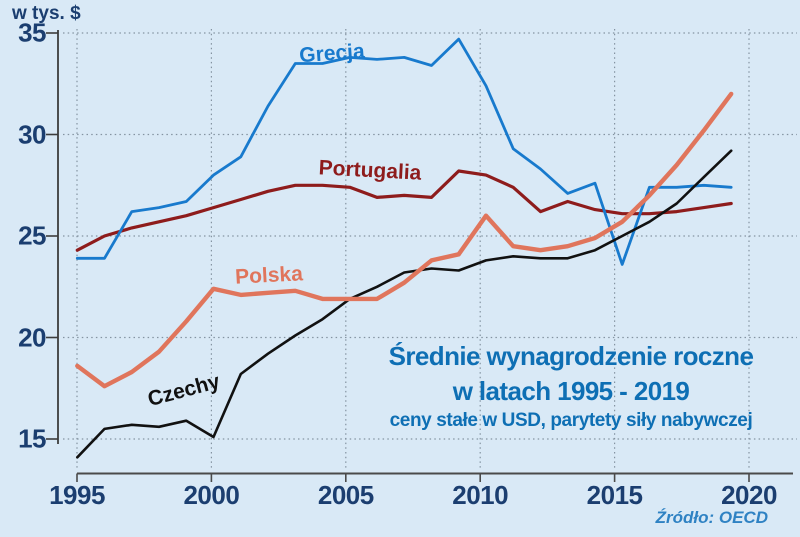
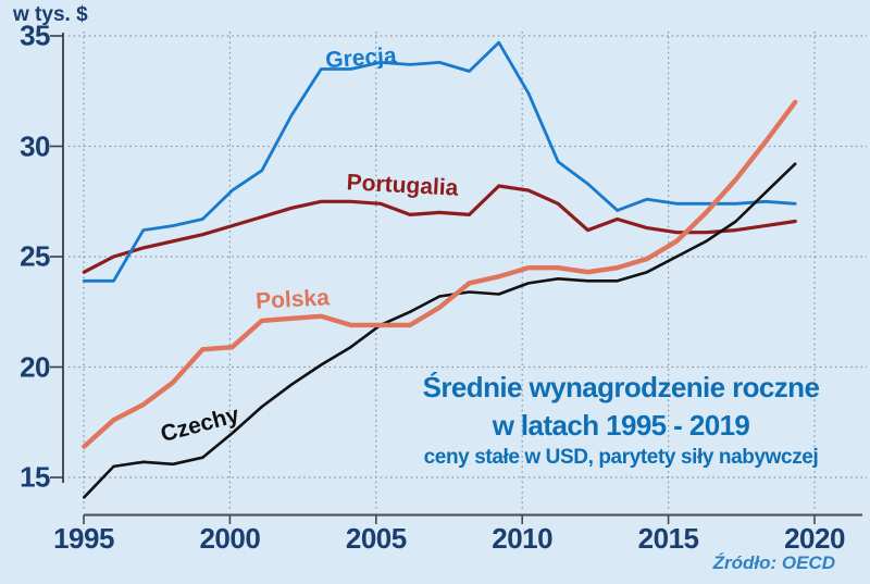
Polska/1995: 18.6 -> 16.4
Czechy/2000: 15.1 -> 17.0
Polska/2000: 22.4 -> 20.9
Polska/2010: 26.0 -> 24.5
Grecja/2015: 23.6 -> 27.4
